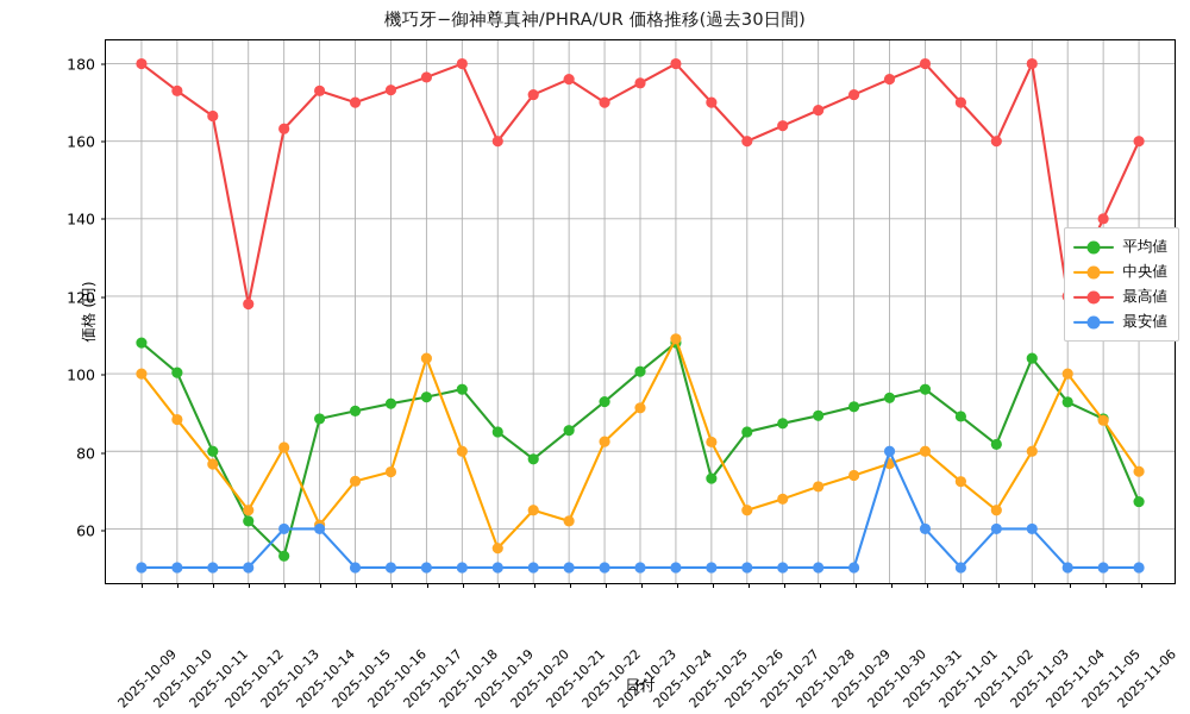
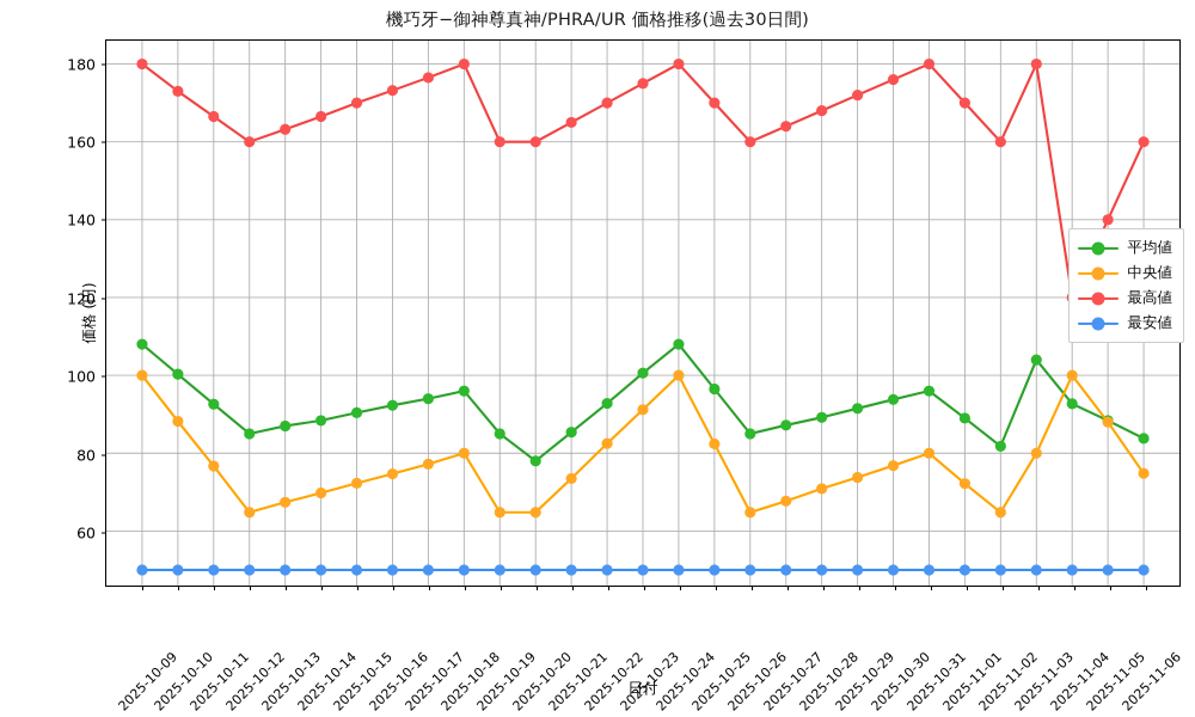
平均値/2025-10-11: 80 -> 93
平均値/2025-10-12: 62 -> 85
最高値/2025-10-12: 118 -> 160
平均値/2025-10-13: 53 -> 87
中央値/2025-10-13: 81 -> 67
最安値/2025-10-13: 60 -> 50
中央値/2025-10-14: 61 -> 70
最高値/2025-10-14: 173 -> 166
最安値/2025-10-14: 60 -> 50
中央値/2025-10-17: 104 -> 77
中央値/2025-10-19: 55 -> 65
最高値/2025-10-20: 172 -> 160
中央値/2025-10-21: 62 -> 74
最高値/2025-10-21: 176 -> 165
中央値/2025-10-24: 109 -> 100
平均値/2025-10-25: 73 -> 96
最安値/2025-10-30: 80 -> 50
最安値/2025-10-31: 60 -> 50
最安値/2025-11-02: 60 -> 50
最安値/2025-11-03: 60 -> 50
平均値/2025-11-06: 67 -> 84
